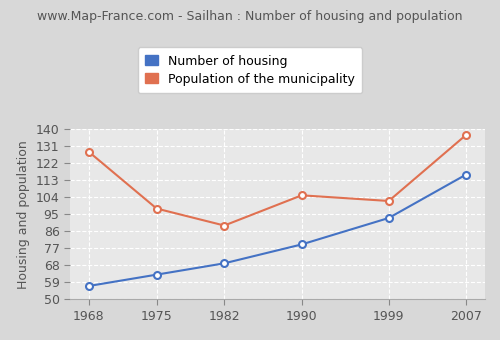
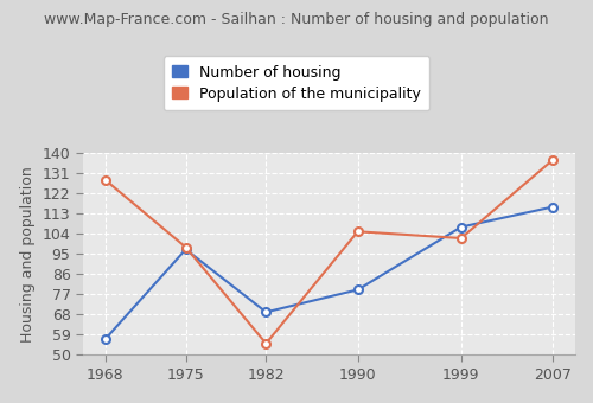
Number of housing/1975: 63 -> 97
Population of the municipality/1982: 89 -> 55
Number of housing/1999: 93 -> 107
